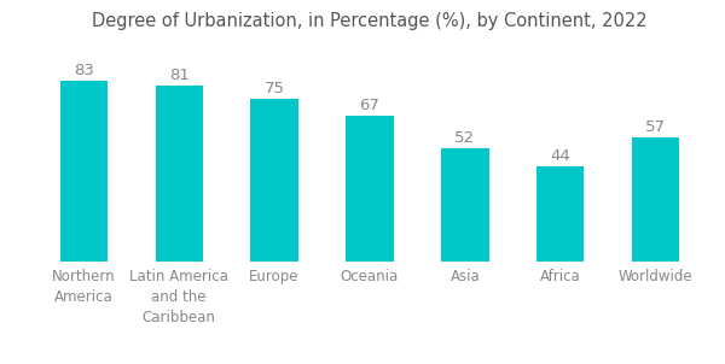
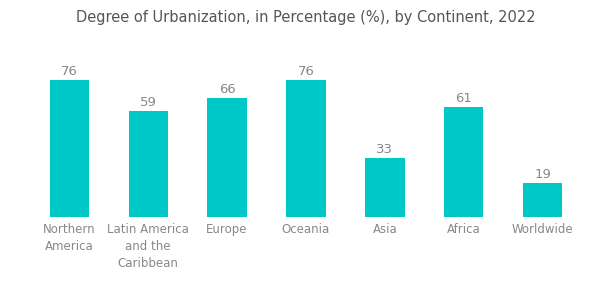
Northern America: 83 -> 76
Latin America and the Caribbean: 81 -> 59
Europe: 75 -> 66
Oceania: 67 -> 76
Asia: 52 -> 33
Africa: 44 -> 61
Worldwide: 57 -> 19
